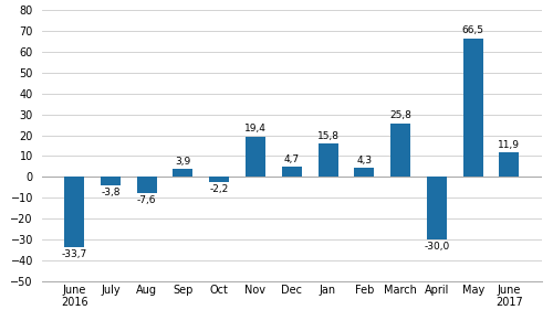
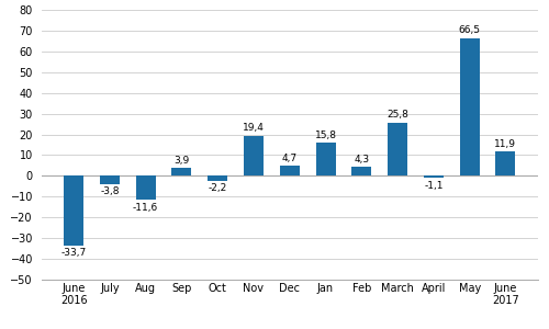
Aug: -7,6 -> -11,6
April: -30,0 -> -1,1
